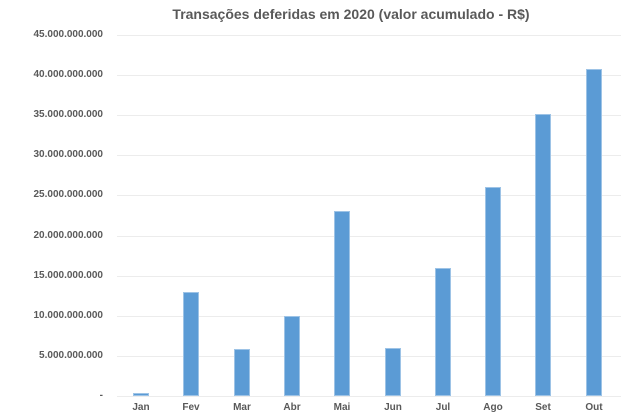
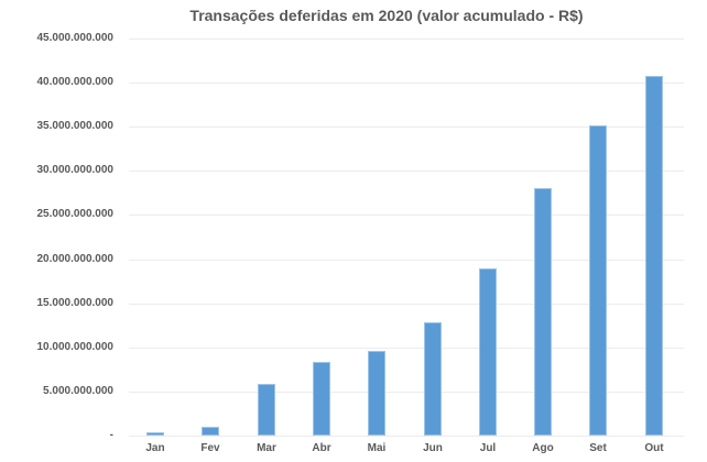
Fev: 13000000000 -> 1000000000
Abr: 10000000000 -> 8000000000
Mai: 23000000000 -> 10000000000
Jun: 6000000000 -> 13000000000
Jul: 16000000000 -> 19000000000
Ago: 26000000000 -> 28000000000
